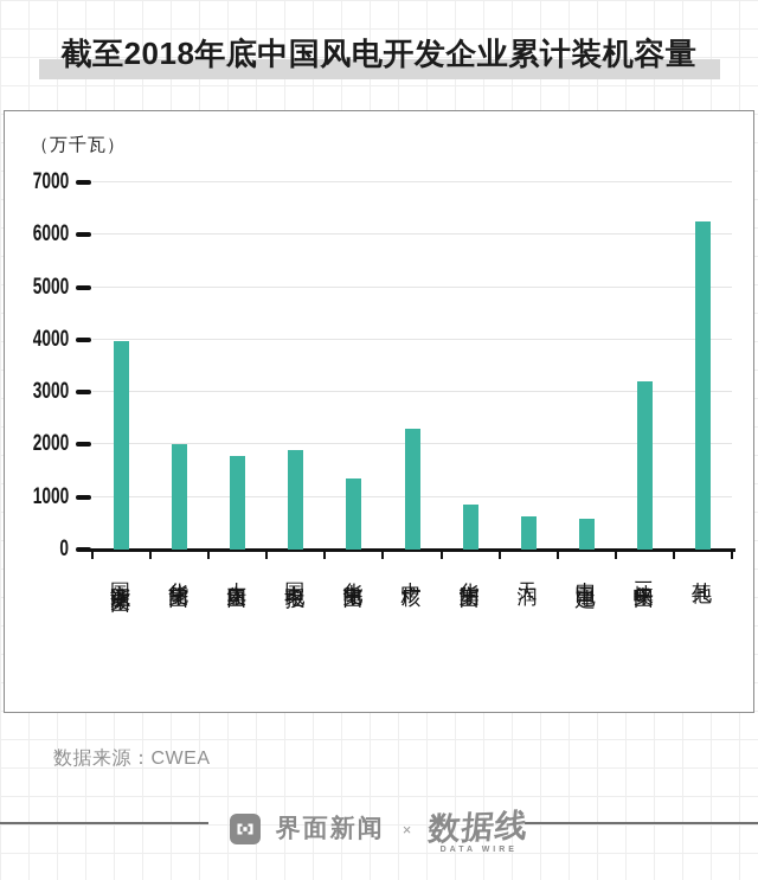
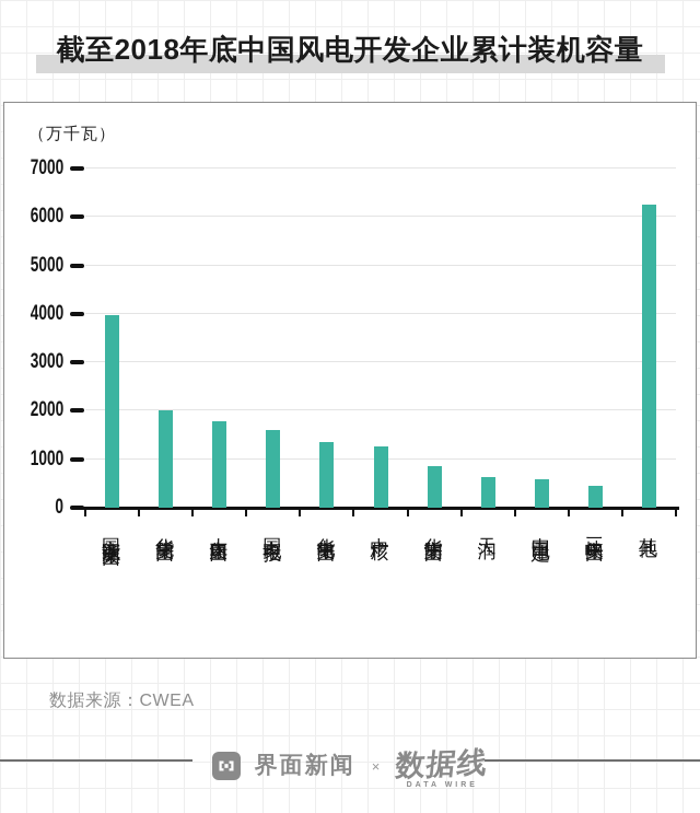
国家电投: 1900 -> 1600
中广核: 2300 -> 1300
三峡集团: 3200 -> 400
